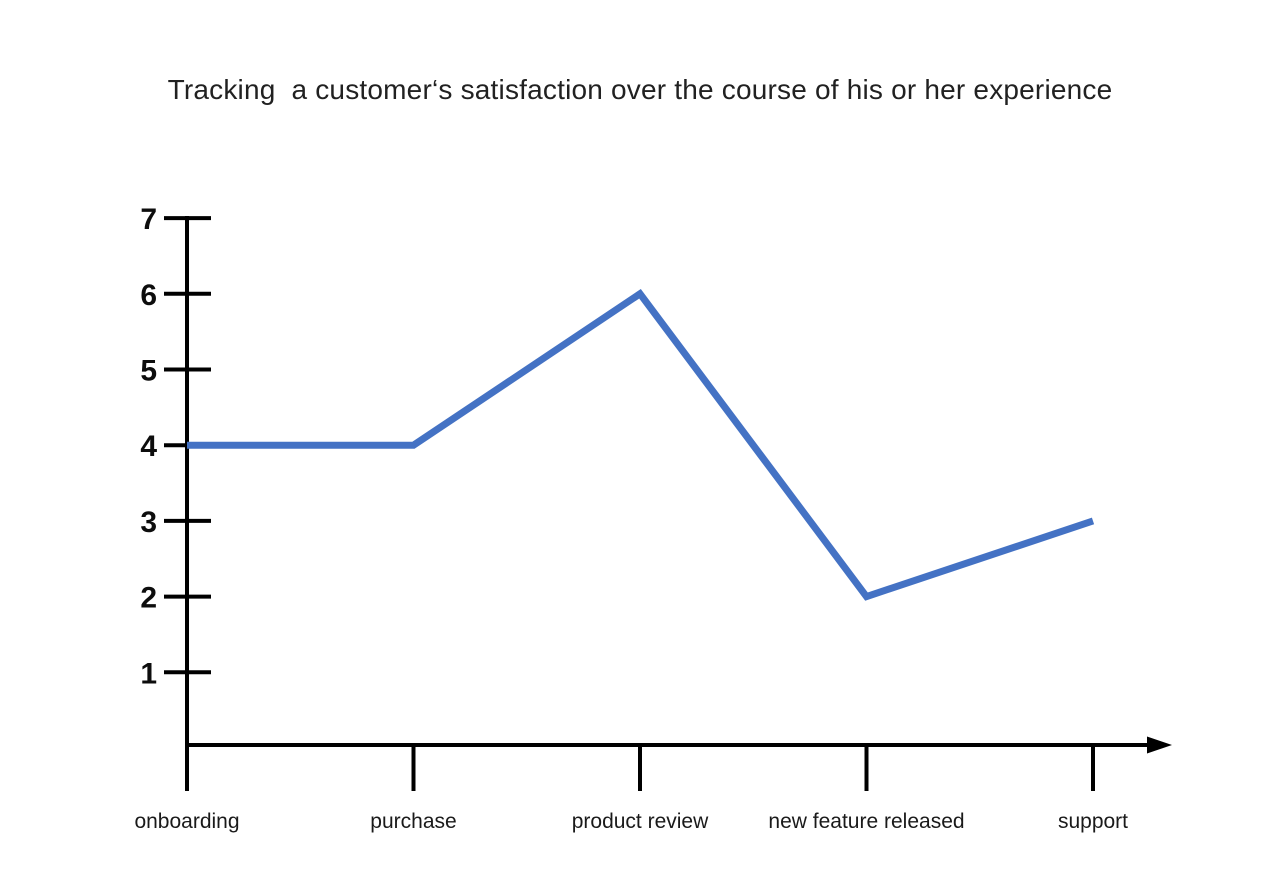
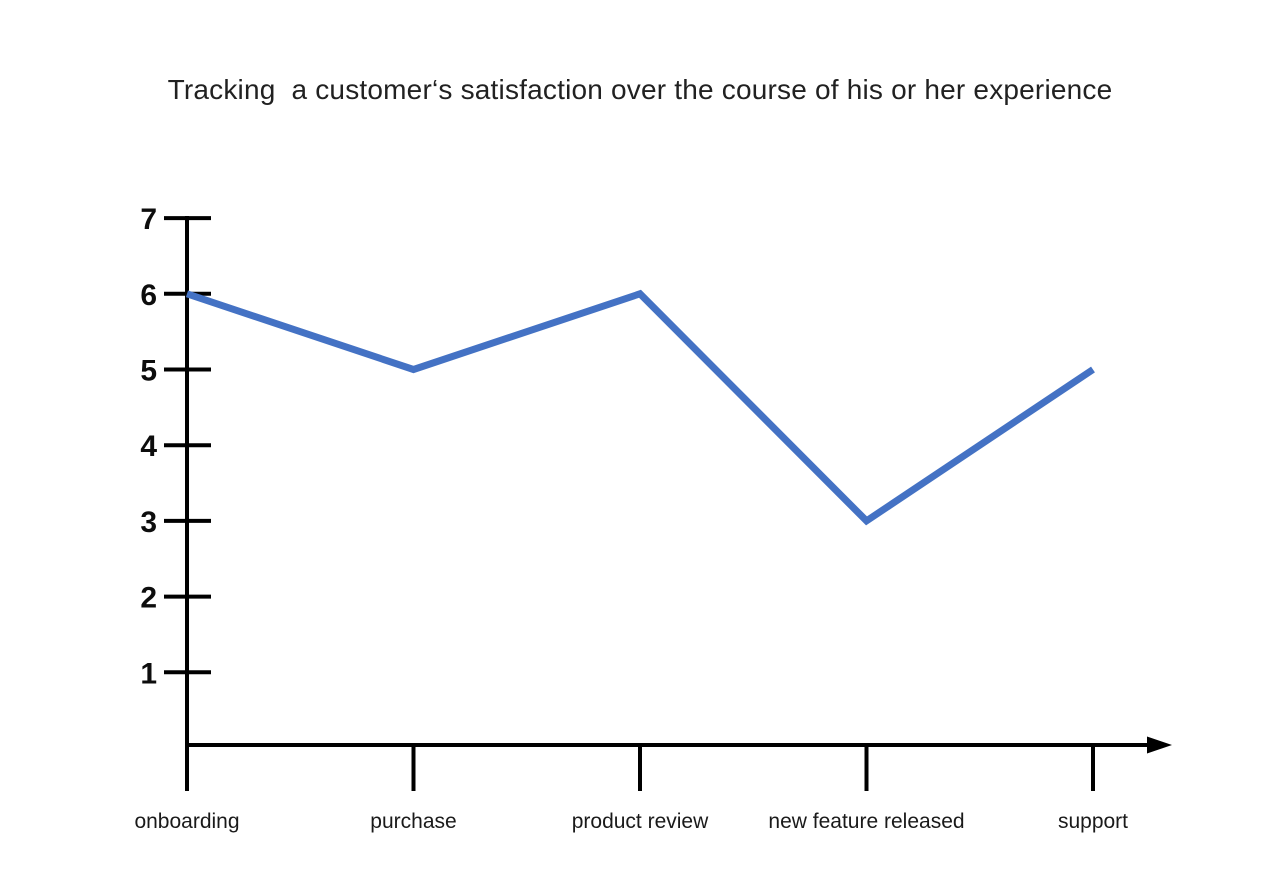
onboarding: 4 -> 6
purchase: 4 -> 5
new feature released: 2 -> 3
support: 3 -> 5
